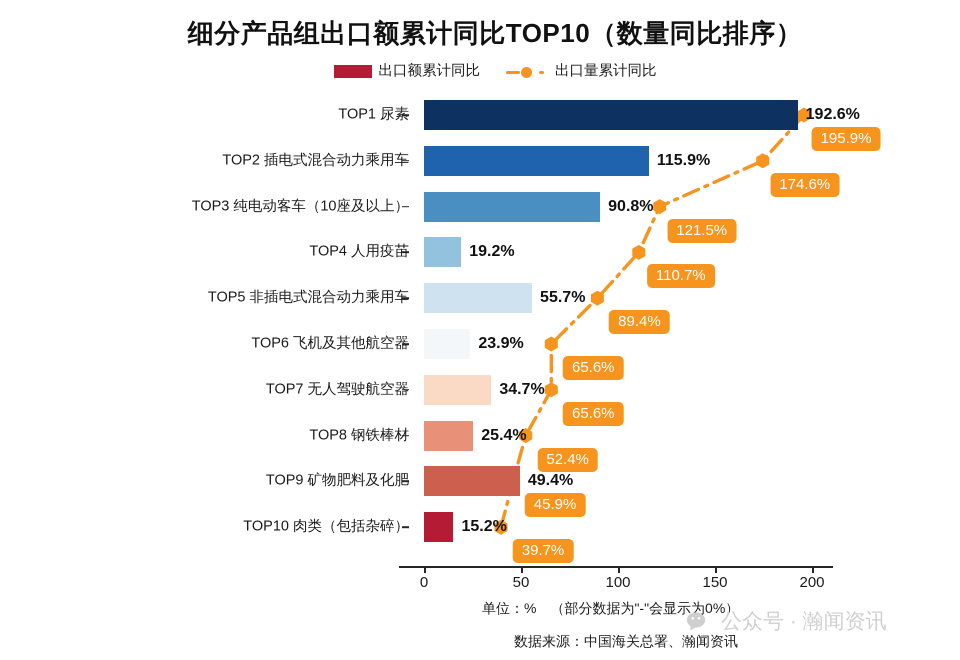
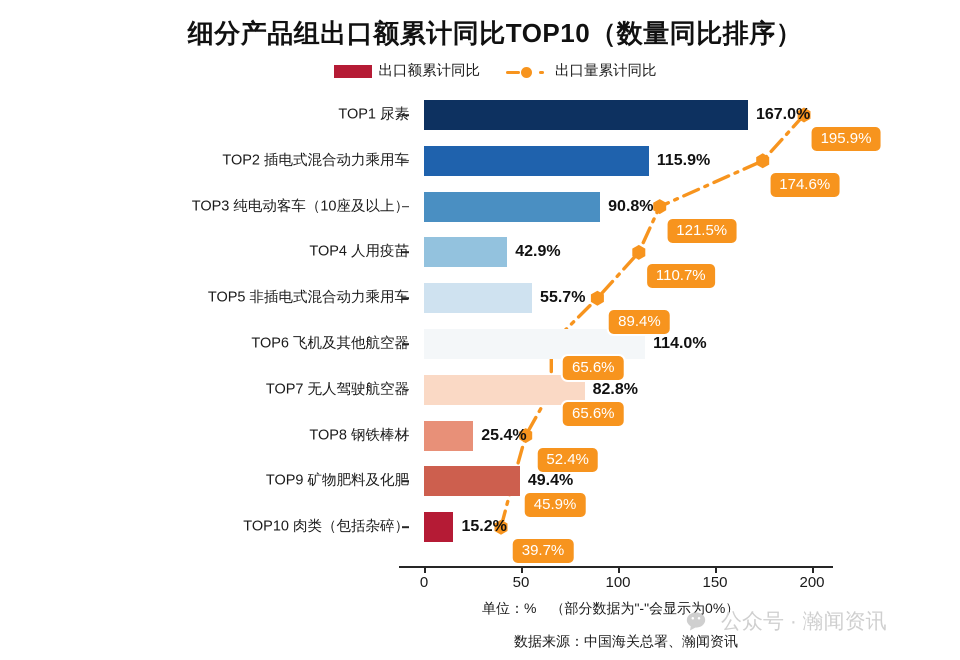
出口额累计同比/TOP1 尿素: 192.6% -> 167.0%
出口额累计同比/TOP4 人用疫苗: 19.2% -> 42.9%
出口额累计同比/TOP6 飞机及其他航空器: 23.9% -> 114.0%
出口额累计同比/TOP7 无人驾驶航空器: 34.7% -> 82.8%
